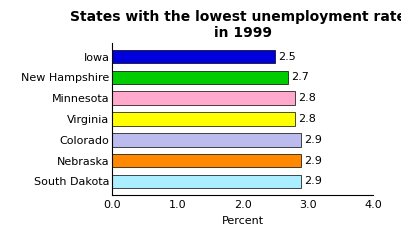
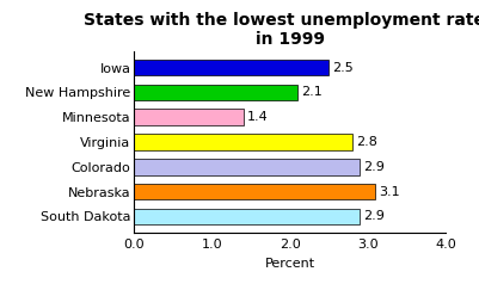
New Hampshire: 2.7 -> 2.1
Minnesota: 2.8 -> 1.4
Nebraska: 2.9 -> 3.1
